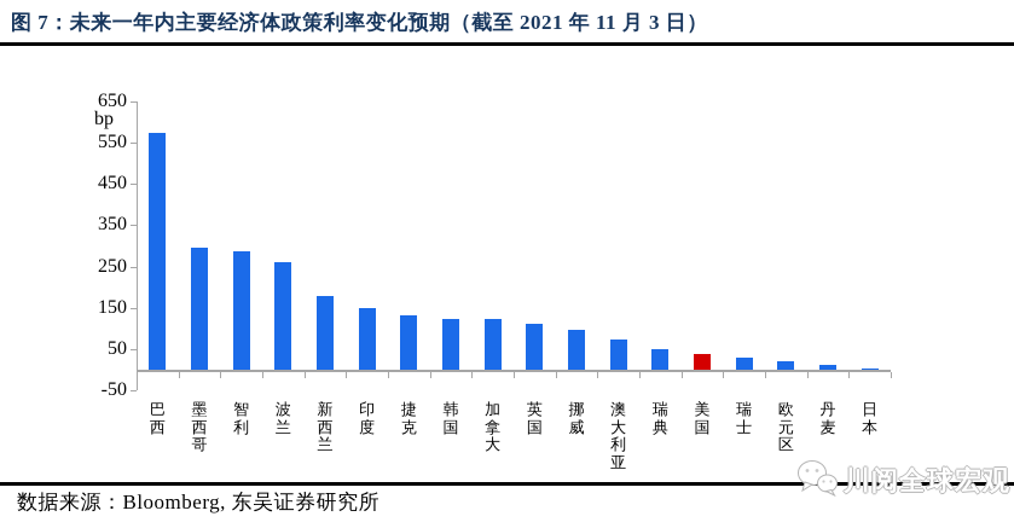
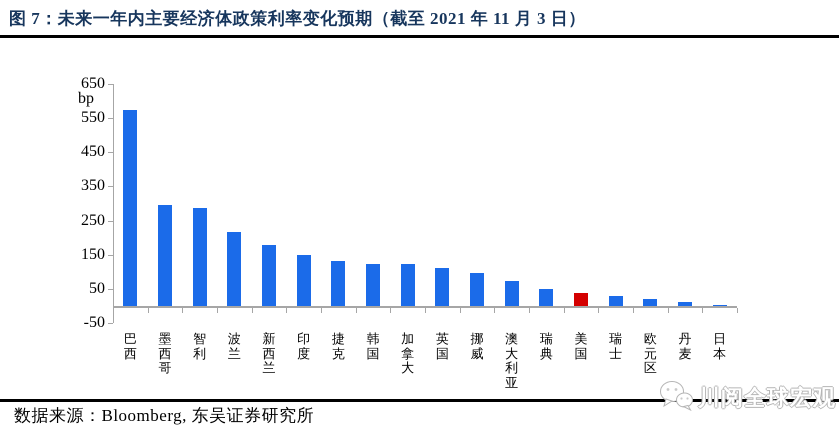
波兰: 260 -> 220
